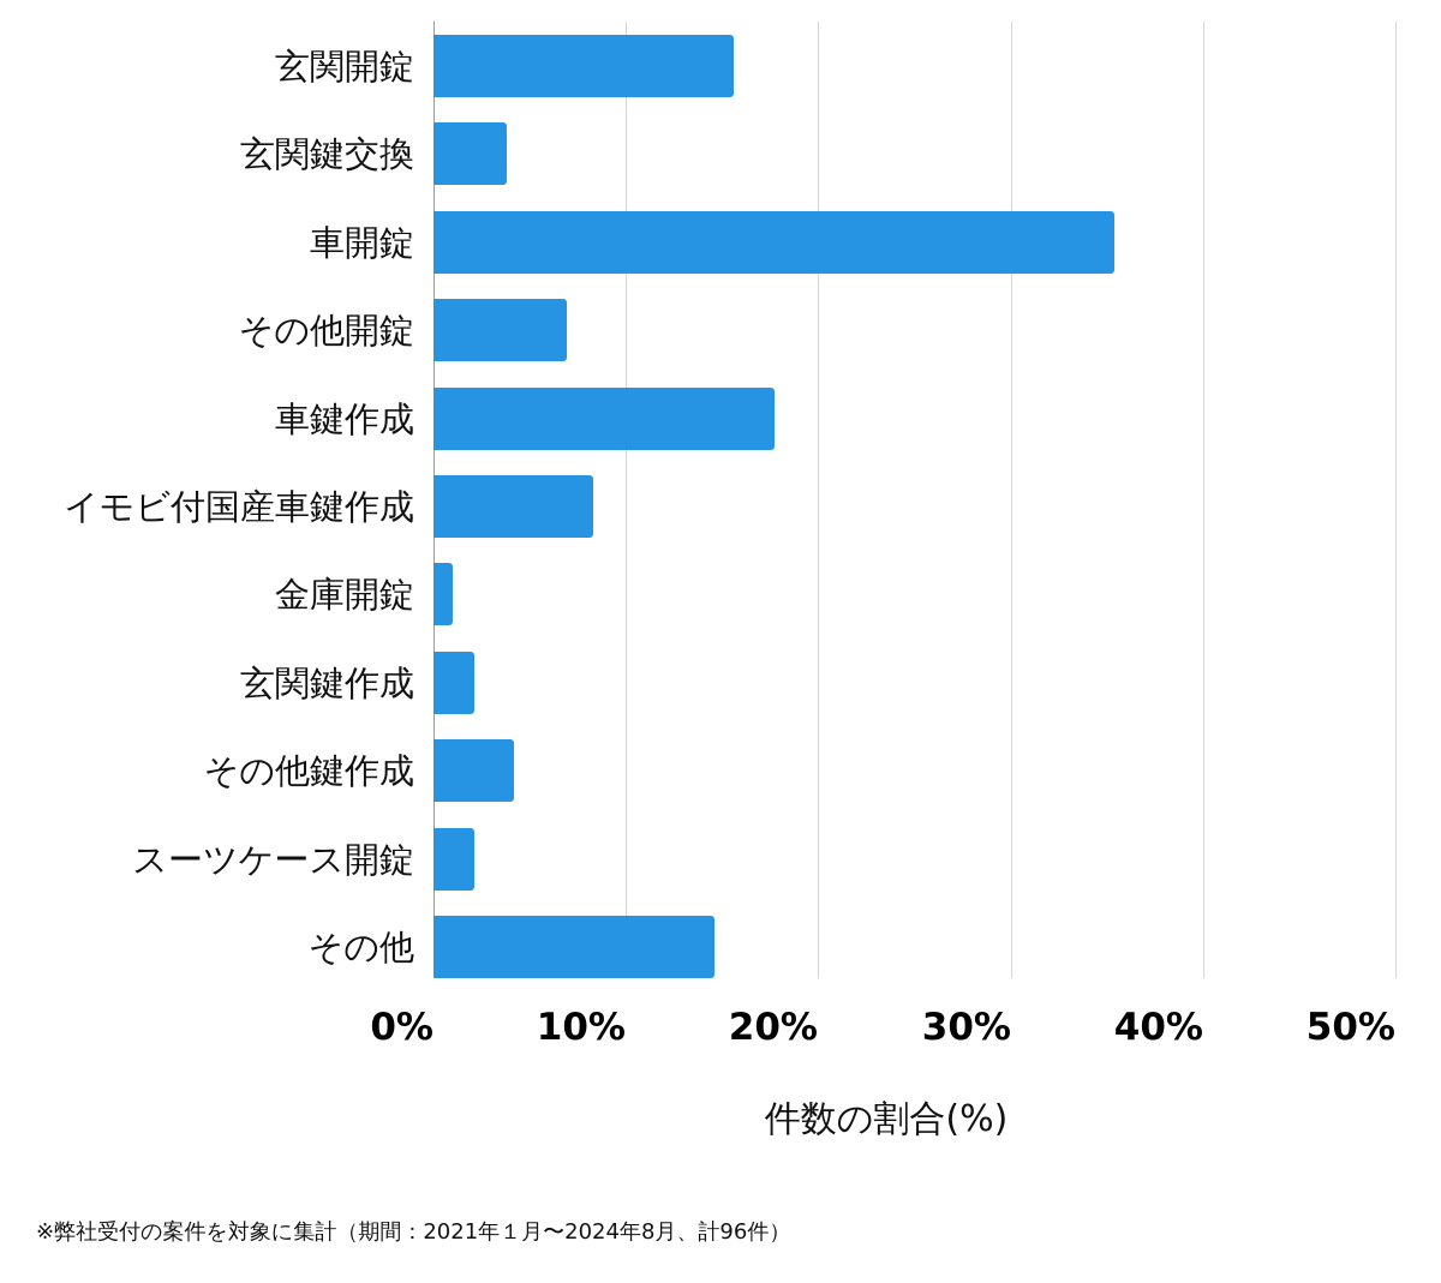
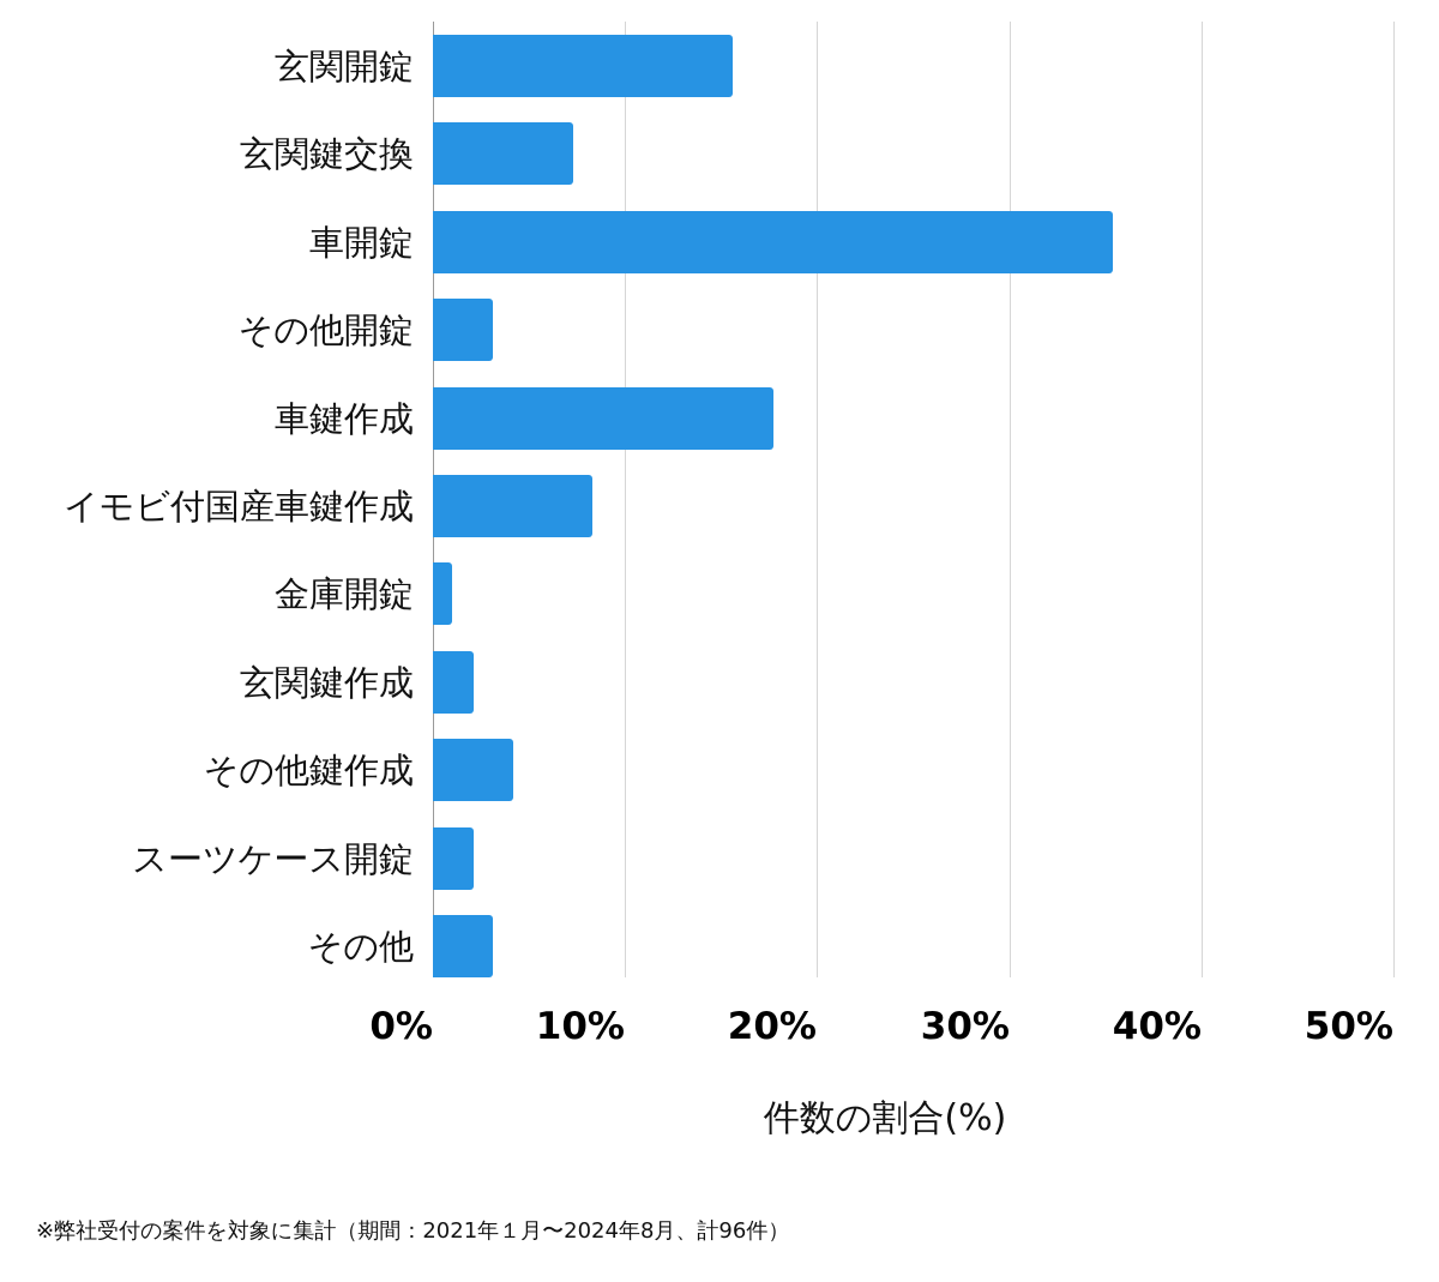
玄関鍵交換: 3.8% -> 7.3%
その他開錠: 6.9% -> 3.1%
その他: 14.6% -> 3.1%
